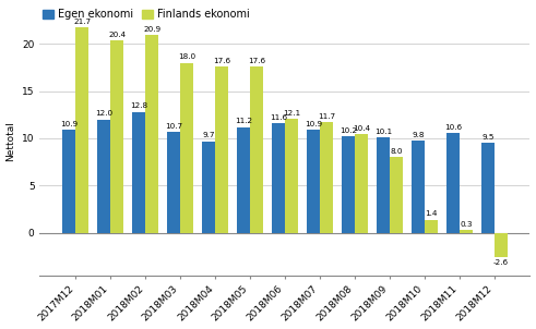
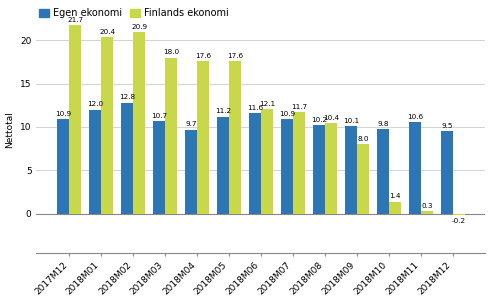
Finlands ekonomi/2018M12: -2.6 -> -0.2
